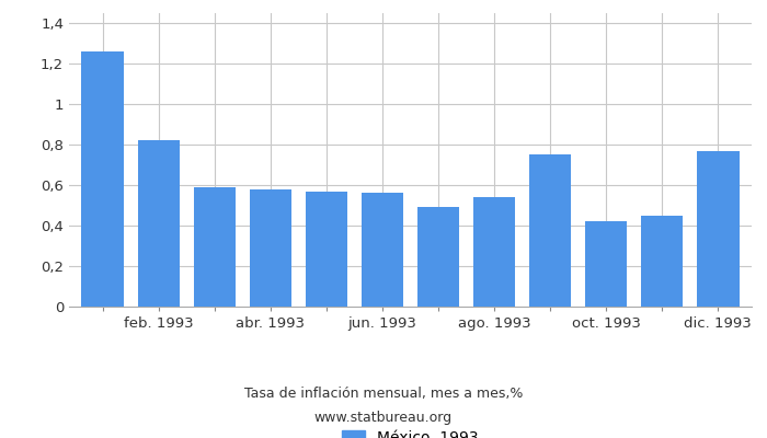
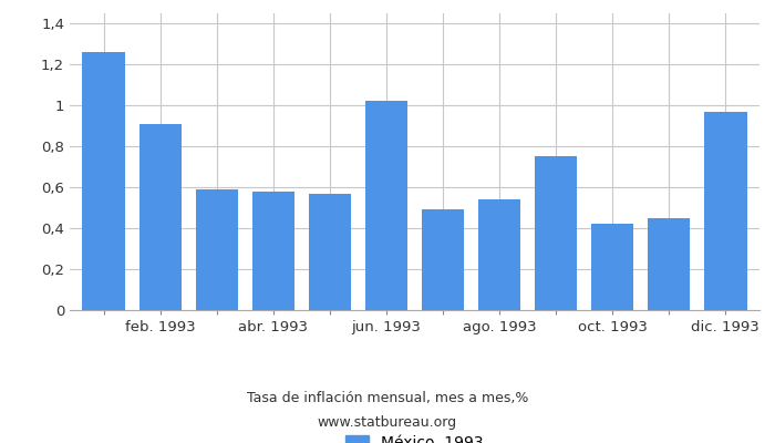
feb. 1993: 0,82 -> 0,91
jun. 1993: 0,56 -> 1,02
dic. 1993: 0,77 -> 0,97
